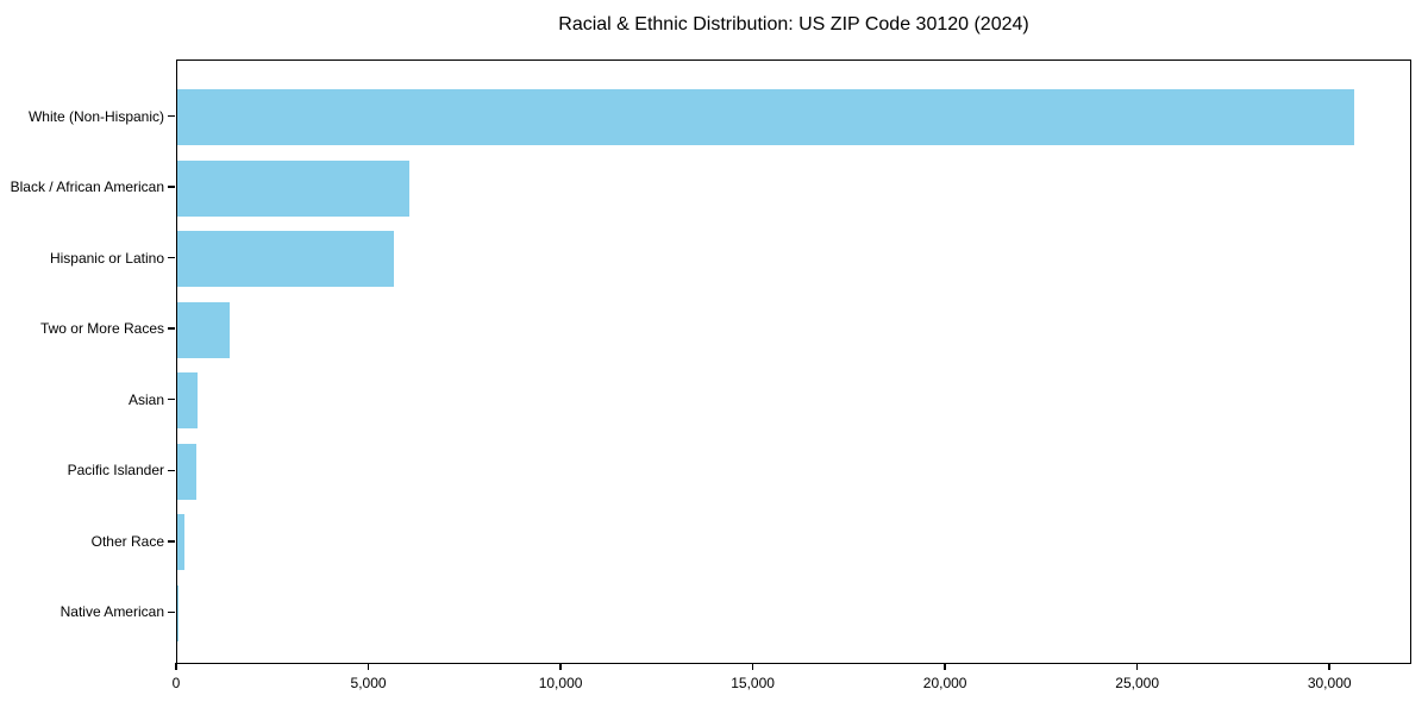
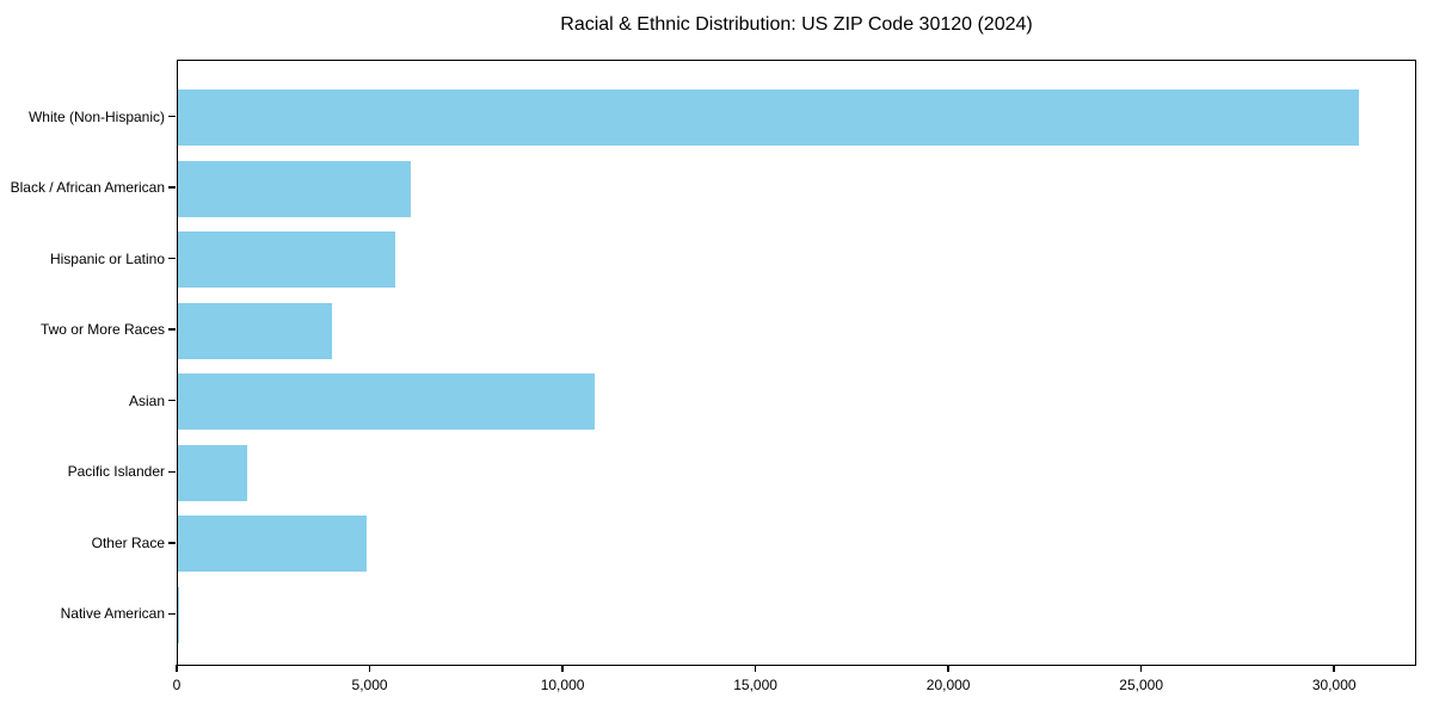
Two or More Races: 1400 -> 4000
Asian: 500 -> 10800
Pacific Islander: 500 -> 1800
Other Race: 200 -> 4900
